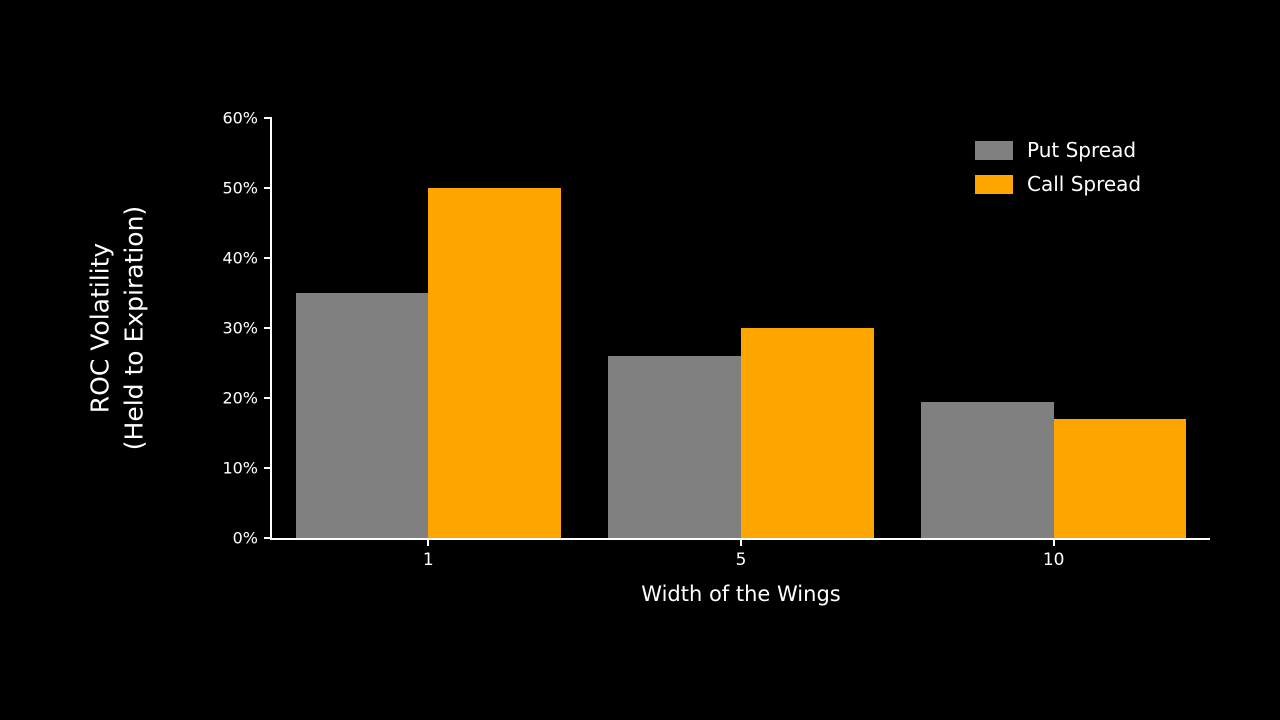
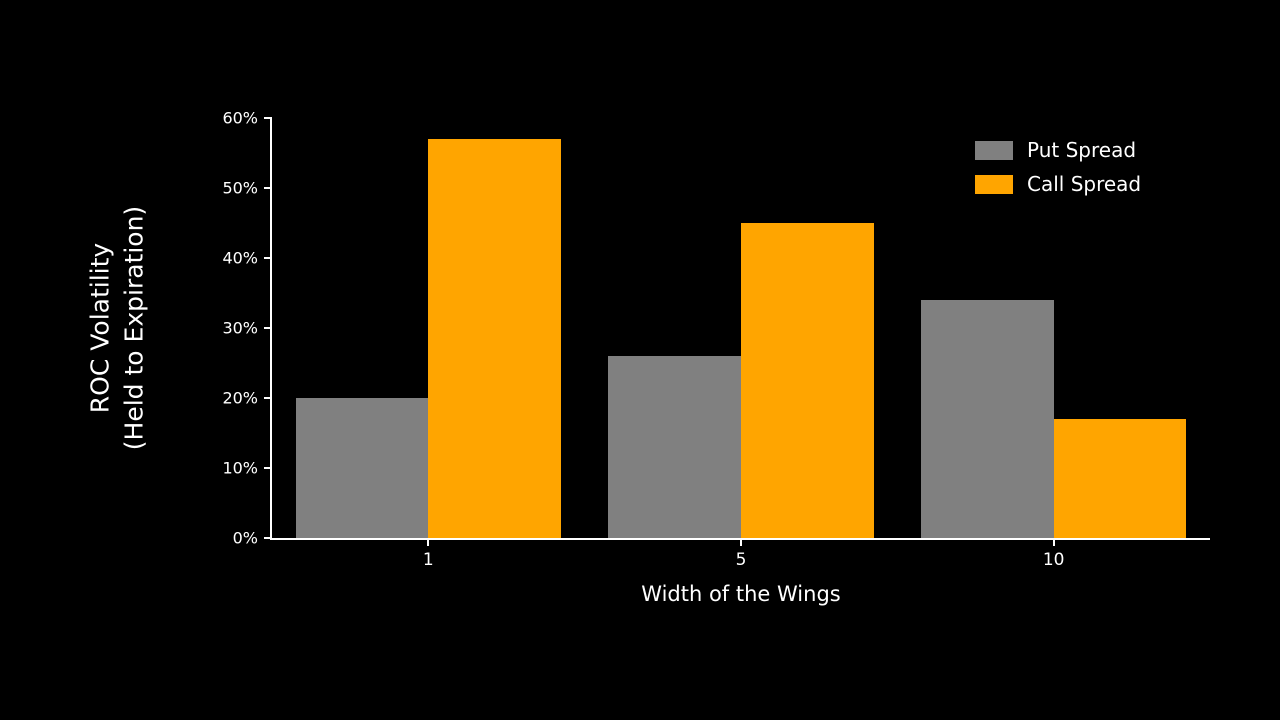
Put Spread/1: 35% -> 20%
Call Spread/1: 50% -> 57%
Call Spread/5: 30% -> 45%
Put Spread/10: 20% -> 34%
